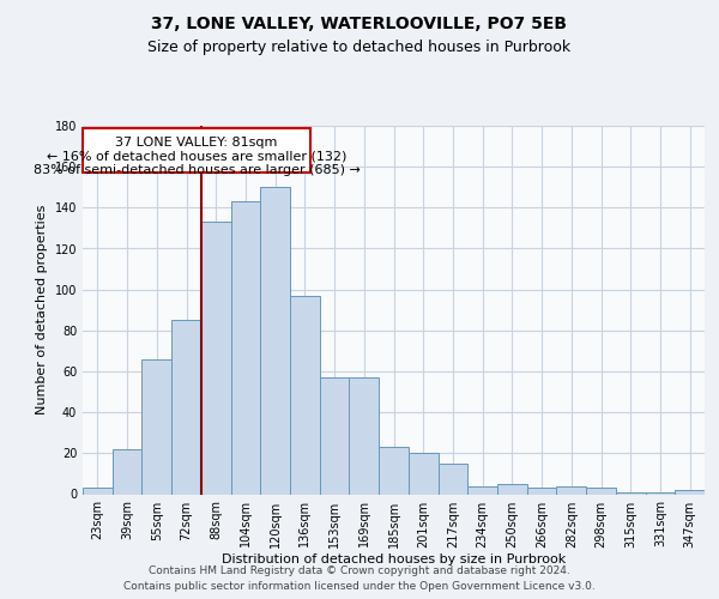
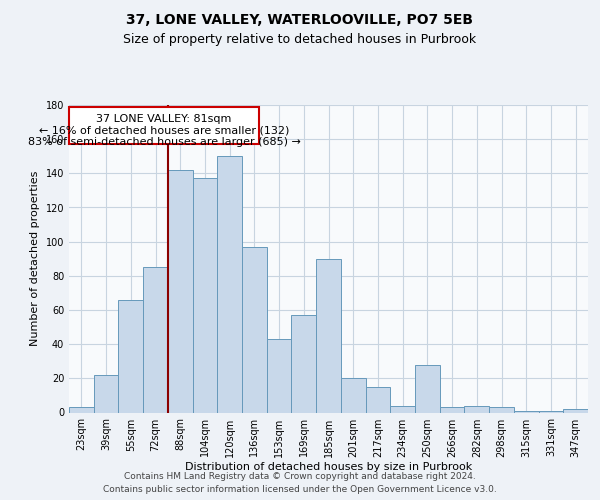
88sqm: 133 -> 142
104sqm: 143 -> 137
153sqm: 57 -> 43
185sqm: 23 -> 90
250sqm: 5 -> 28
